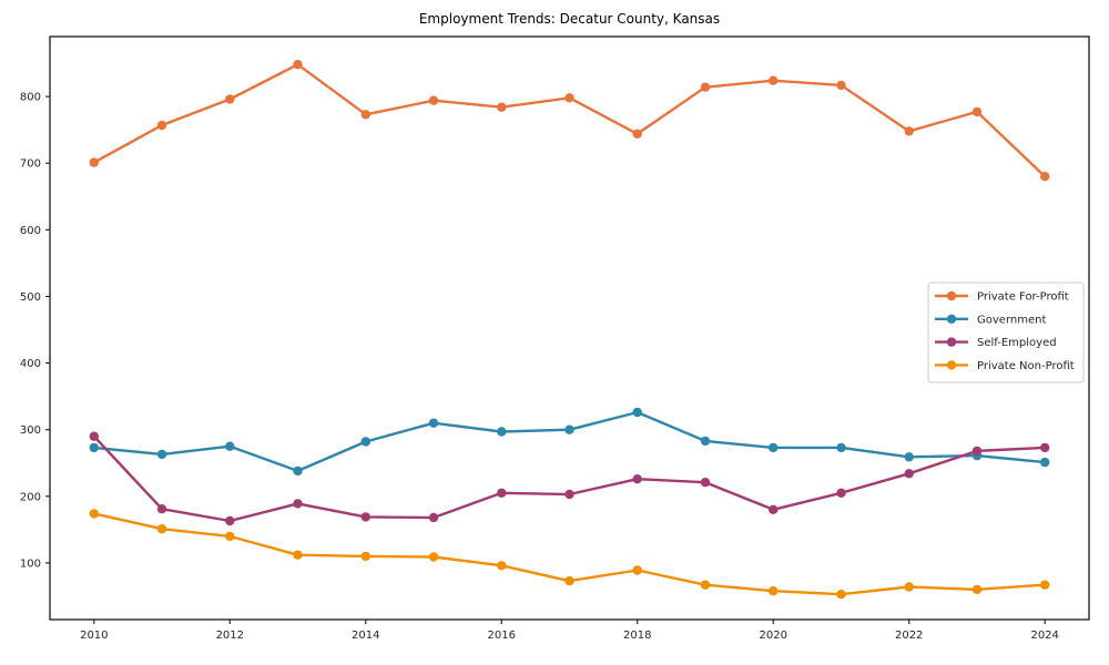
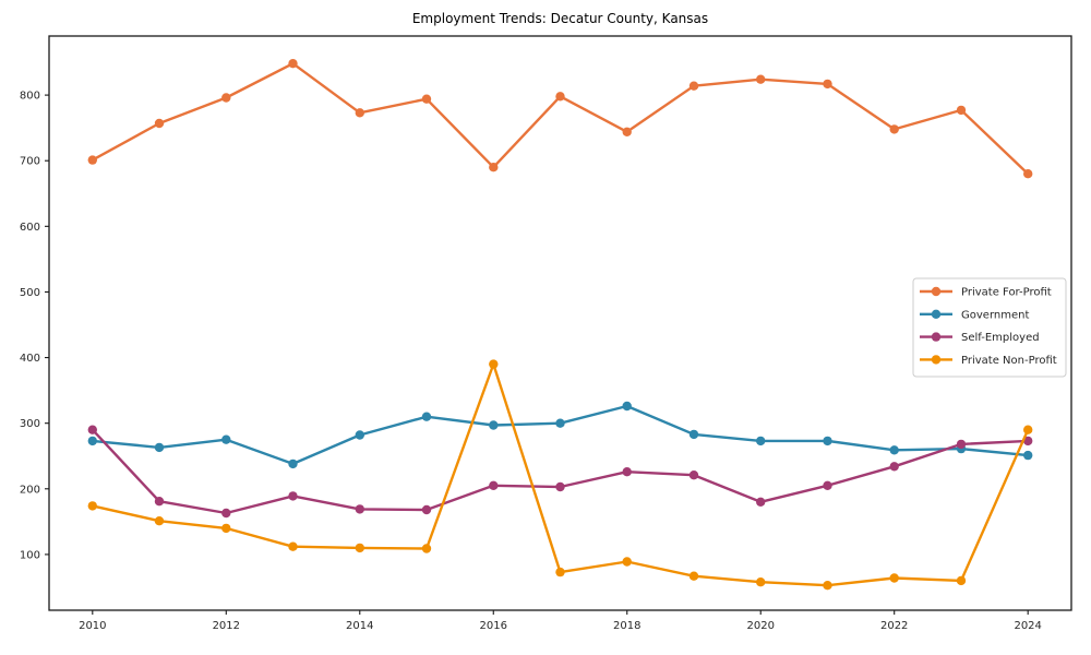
Private For-Profit/2016: 780 -> 690
Private Non-Profit/2016: 100 -> 390
Private Non-Profit/2024: 70 -> 290
